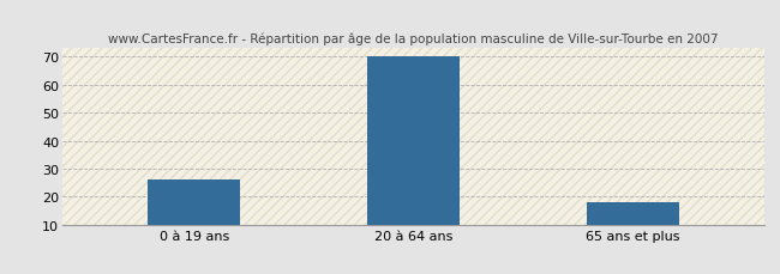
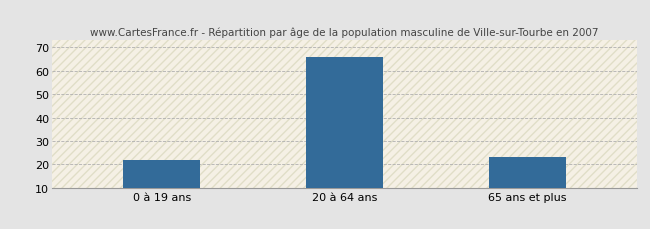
0 à 19 ans: 26 -> 22
20 à 64 ans: 70 -> 66
65 ans et plus: 18 -> 23
